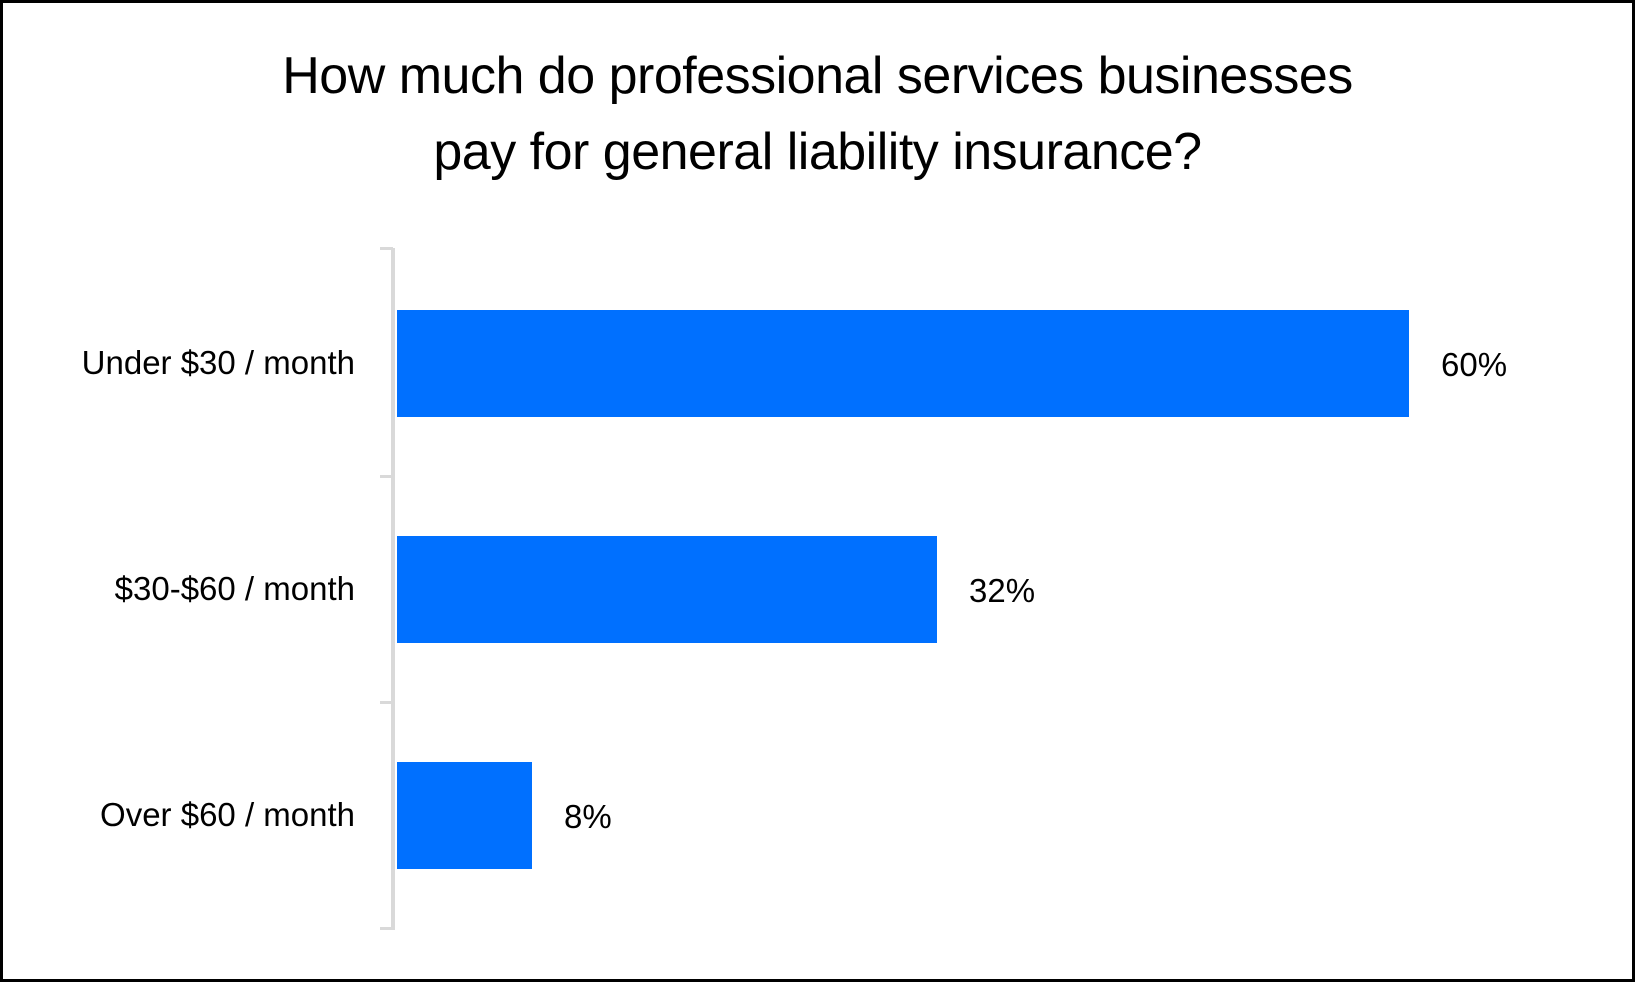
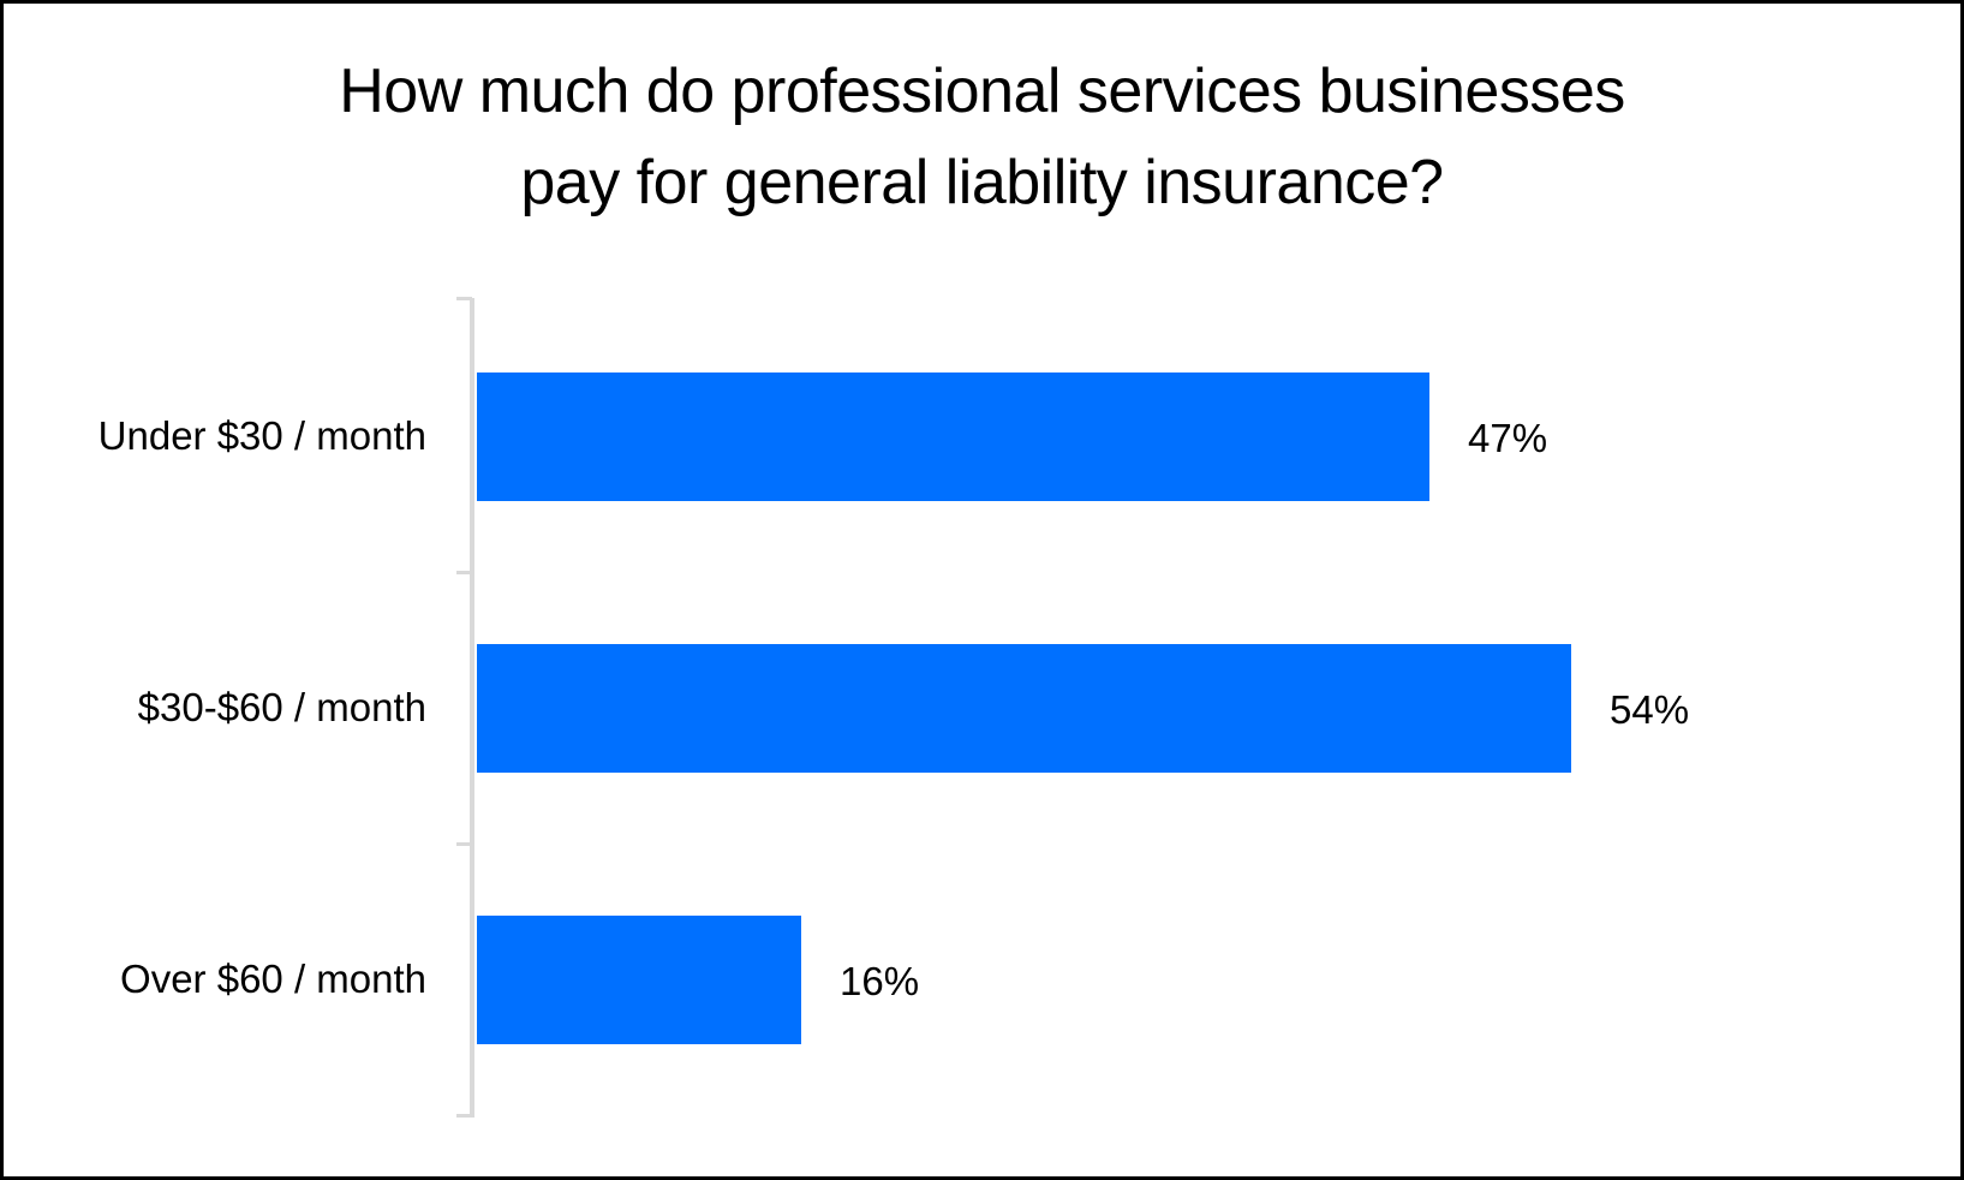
Under $30 / month: 60% -> 47%
$30-$60 / month: 32% -> 54%
Over $60 / month: 8% -> 16%
